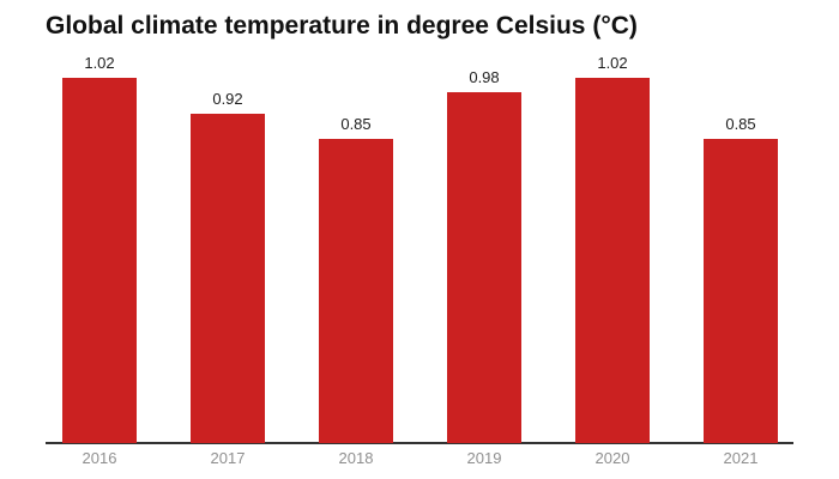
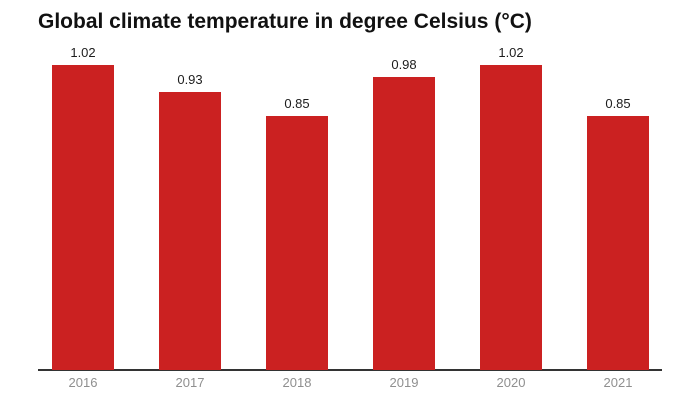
2017: 0.92 -> 0.93
